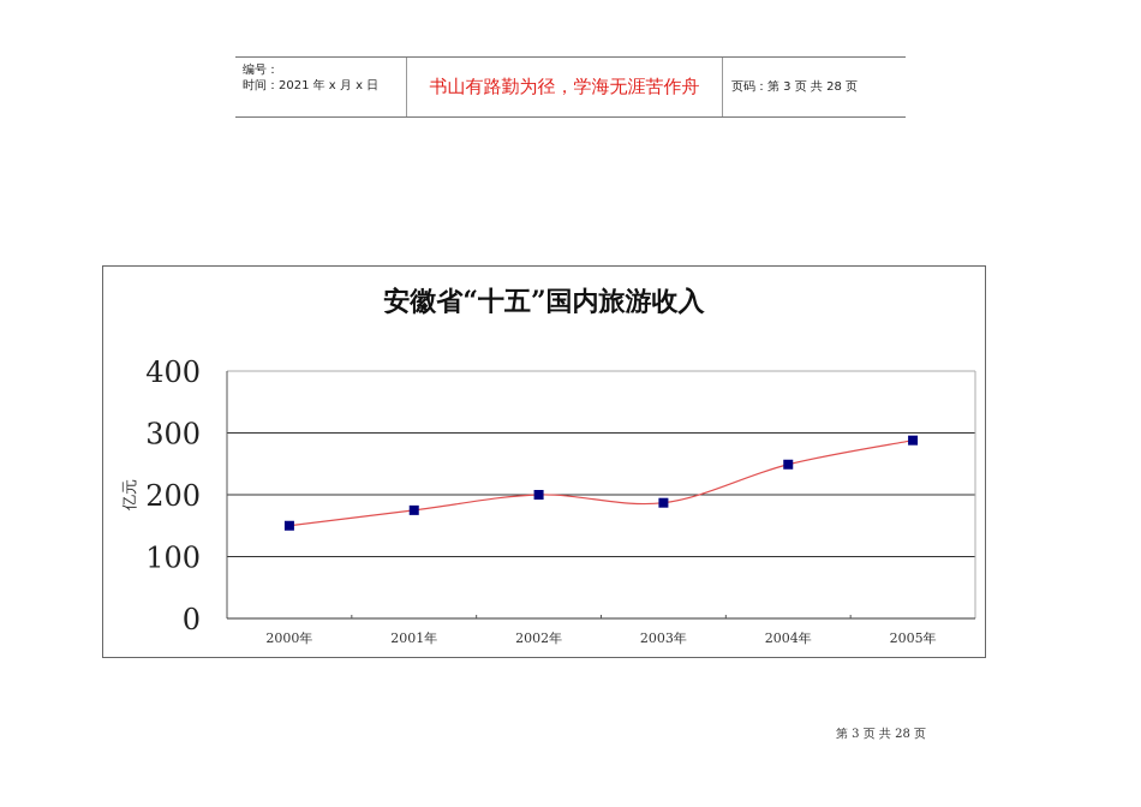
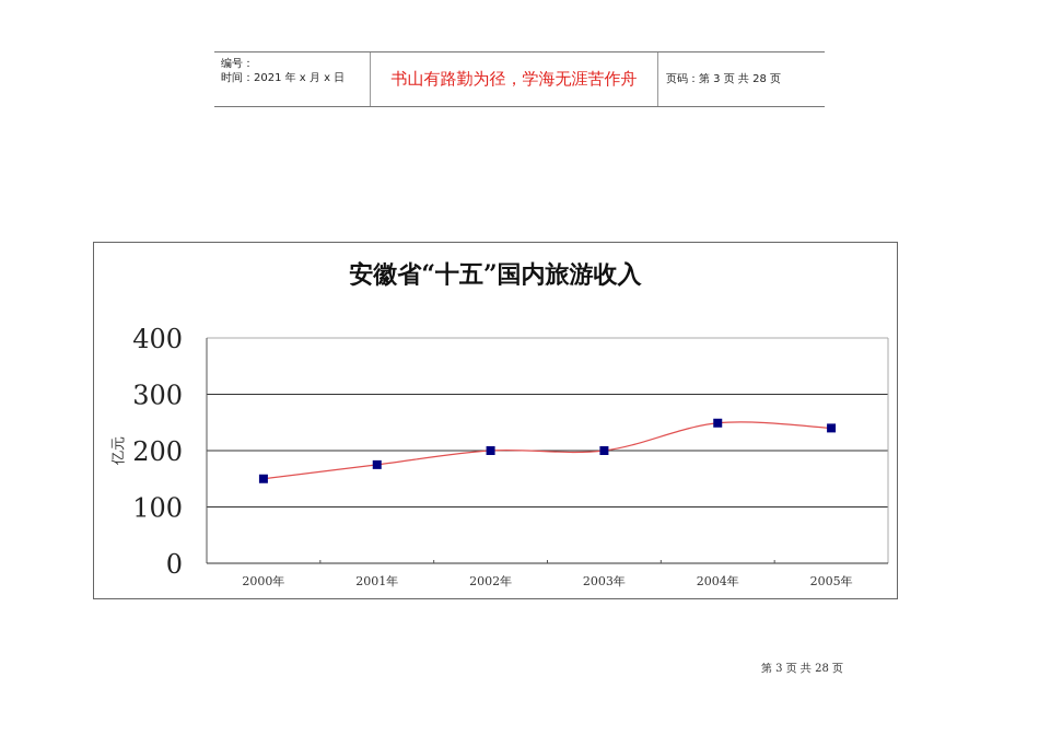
2003年: 190 -> 200
2005年: 290 -> 240
